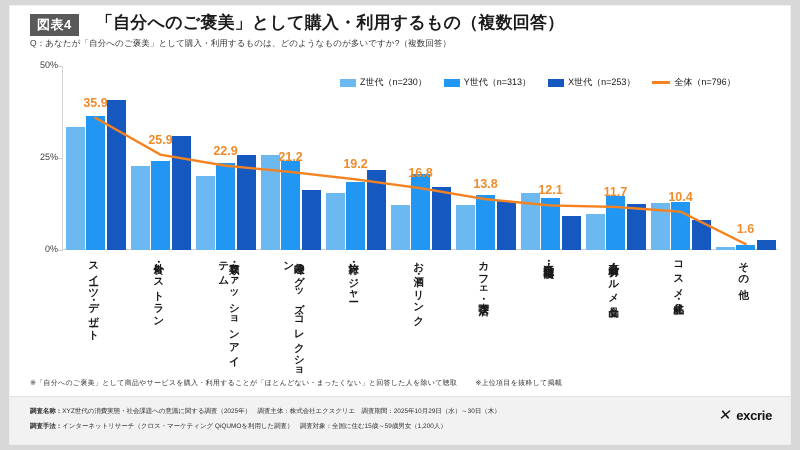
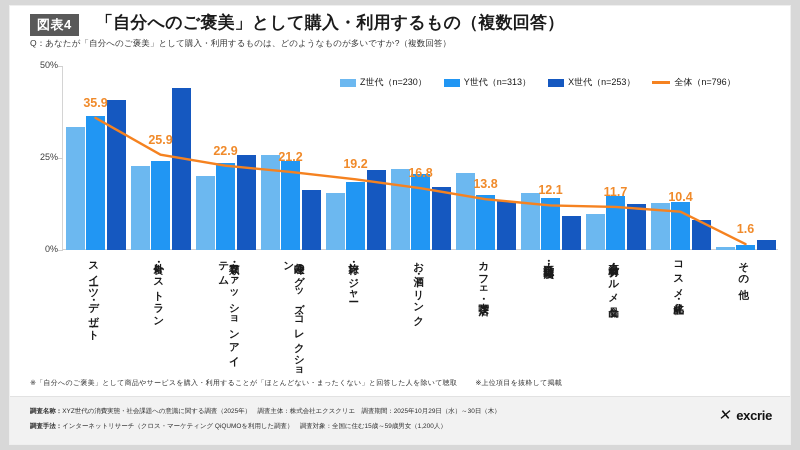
X世代（n=253）/外食・レストラン: 31% -> 44%
Z世代（n=230）/お酒・ドリンク: 12% -> 22%
Z世代（n=230）/カフェ・喫茶店: 12% -> 21%
